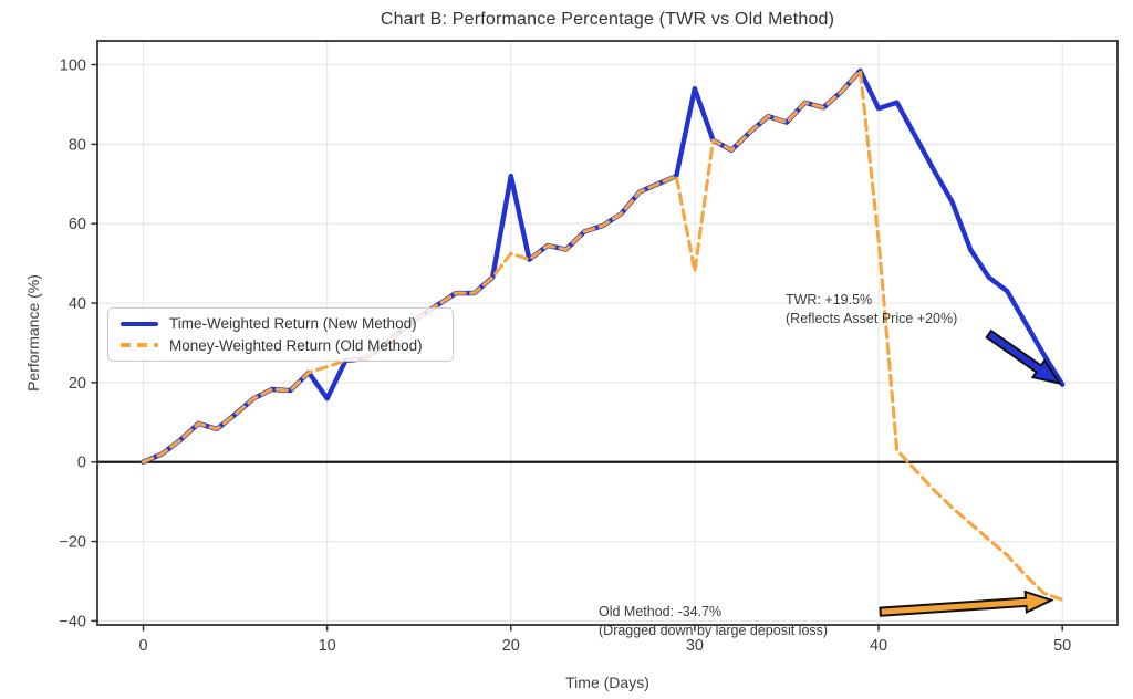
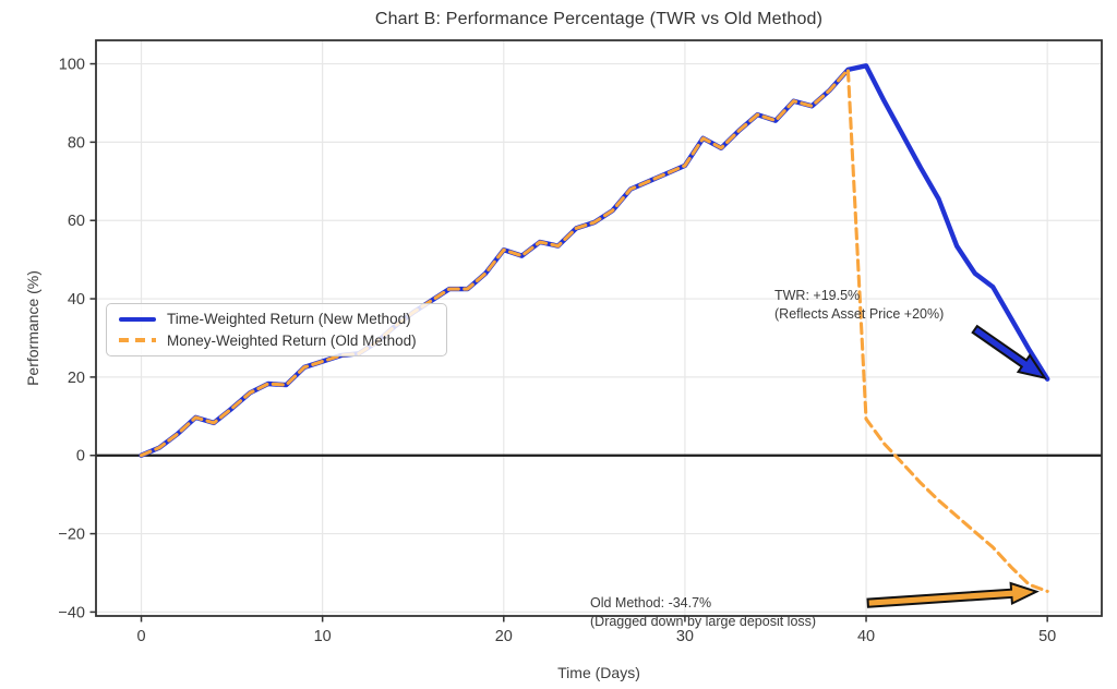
Time-Weighted Return (New Method)/10: 16 -> 24
Time-Weighted Return (New Method)/20: 72 -> 52
Time-Weighted Return (New Method)/30: 94 -> 74
Money-Weighted Return (Old Method)/30: 48 -> 74
Time-Weighted Return (New Method)/40: 89 -> 100
Money-Weighted Return (Old Method)/40: 56 -> 9
